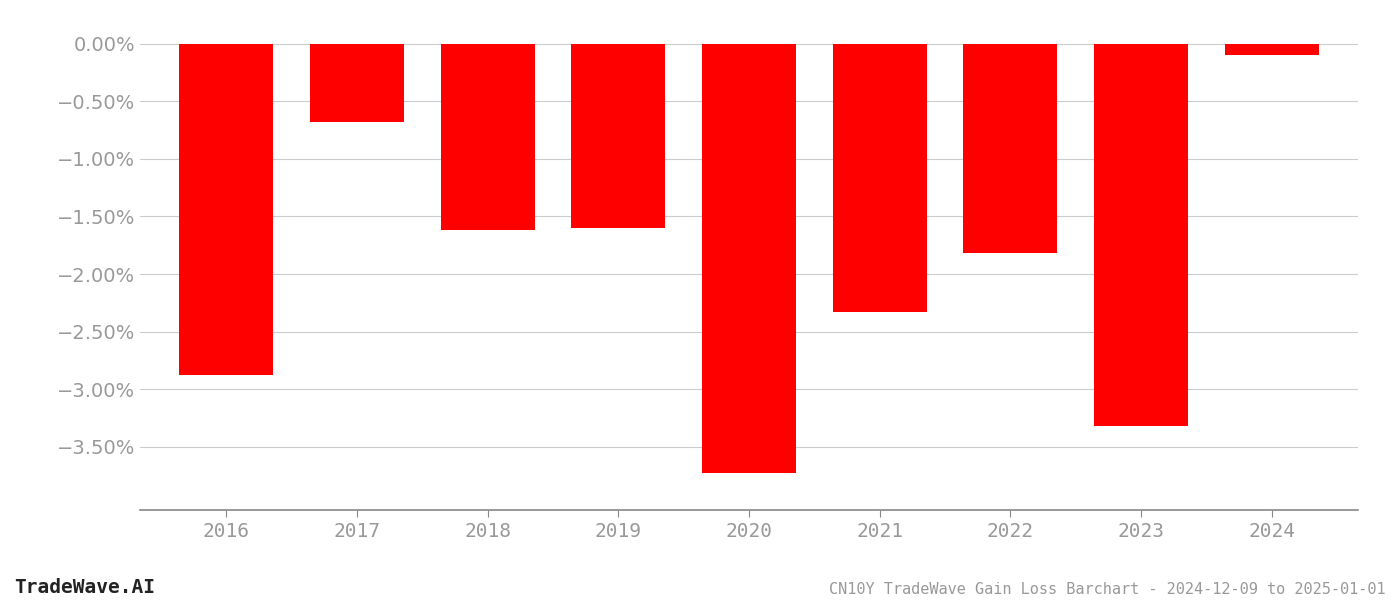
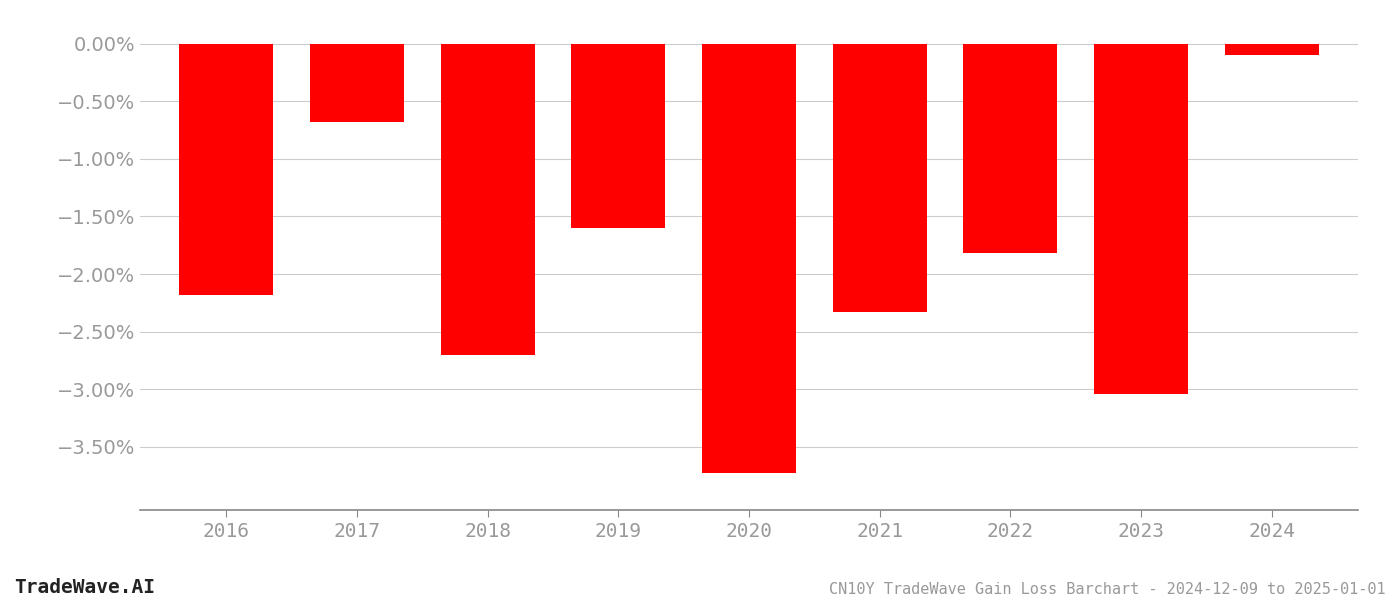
2016: -2.88% -> -2.18%
2018: -1.62% -> -2.70%
2023: -3.32% -> -3.04%
